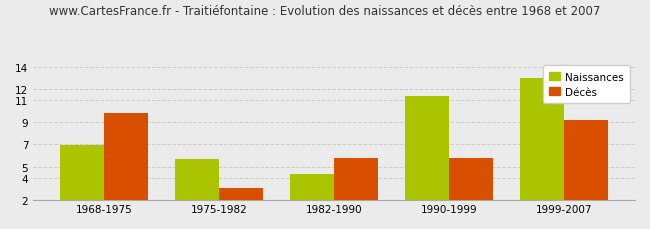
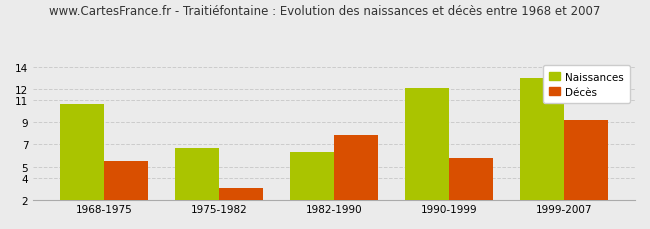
Naissances/1968-1975: 6.9 -> 10.6
Décès/1968-1975: 9.8 -> 5.5
Naissances/1975-1982: 5.7 -> 6.7
Naissances/1982-1990: 4.3 -> 6.3
Décès/1982-1990: 5.8 -> 7.8
Naissances/1990-1999: 11.4 -> 12.1
